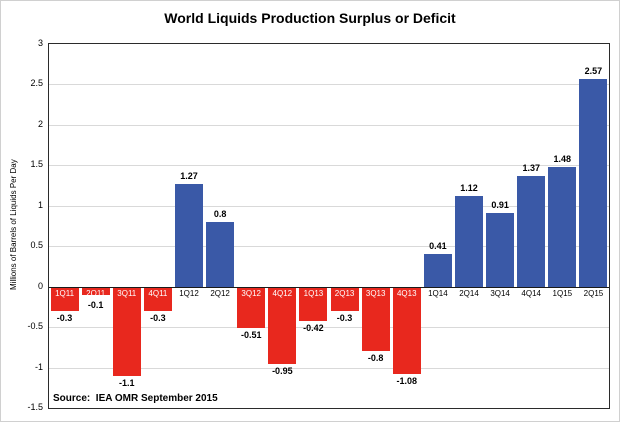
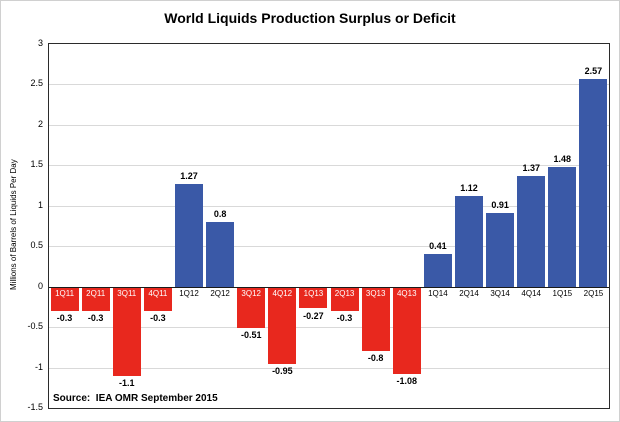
2Q11: -0.1 -> -0.3
1Q13: -0.42 -> -0.27
